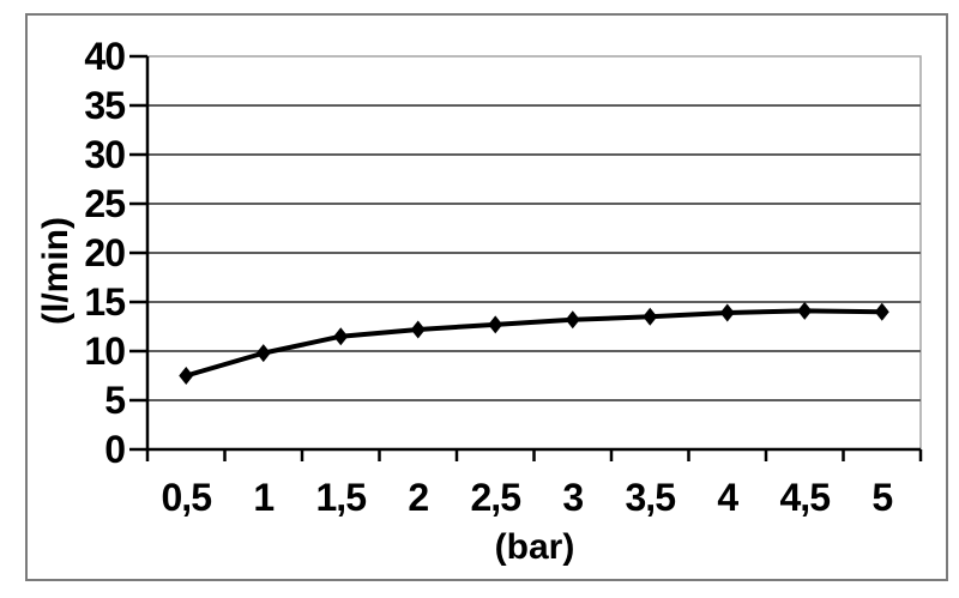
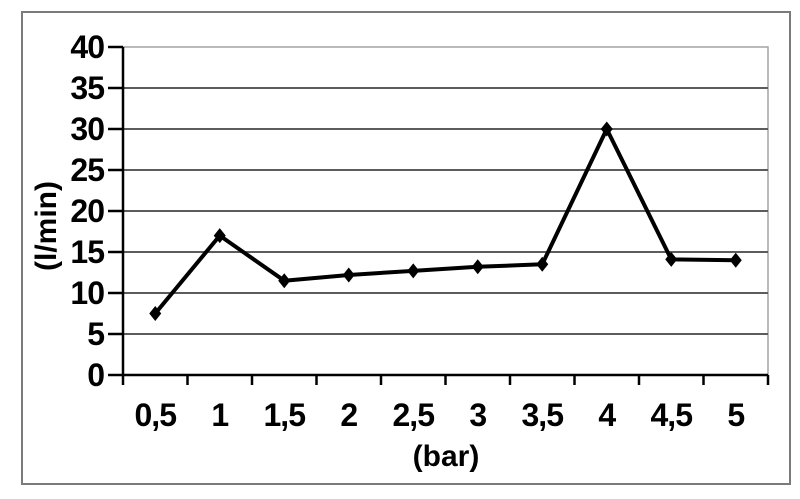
1: 10 -> 17
4: 14 -> 30
